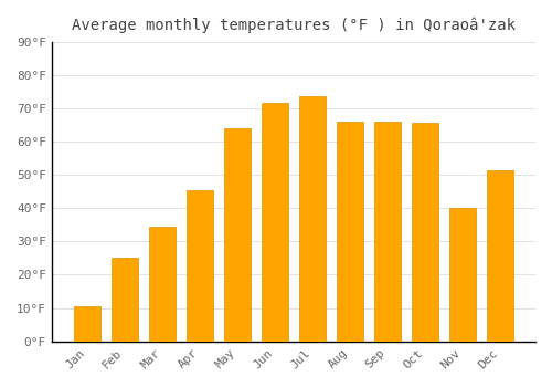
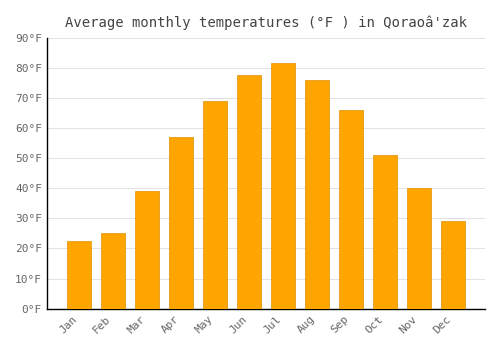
Jan: 10.5°F -> 22.5°F
Mar: 34.5°F -> 39.0°F
Apr: 45.5°F -> 57.0°F
May: 64.0°F -> 69.0°F
Jun: 71.5°F -> 77.5°F
Jul: 73.5°F -> 81.5°F
Aug: 66.0°F -> 76.0°F
Oct: 65.5°F -> 51.0°F
Dec: 51.5°F -> 29.0°F
